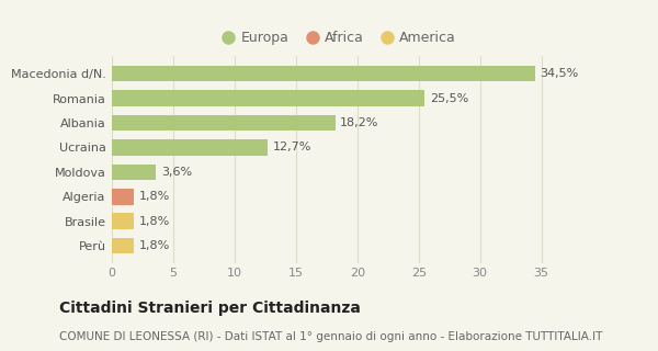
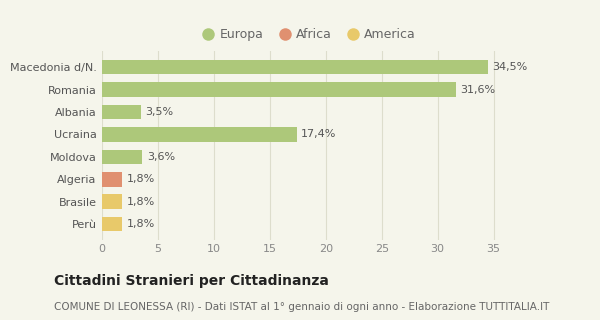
Romania: 25,5% -> 31,6%
Albania: 18,2% -> 3,5%
Ucraina: 12,7% -> 17,4%
